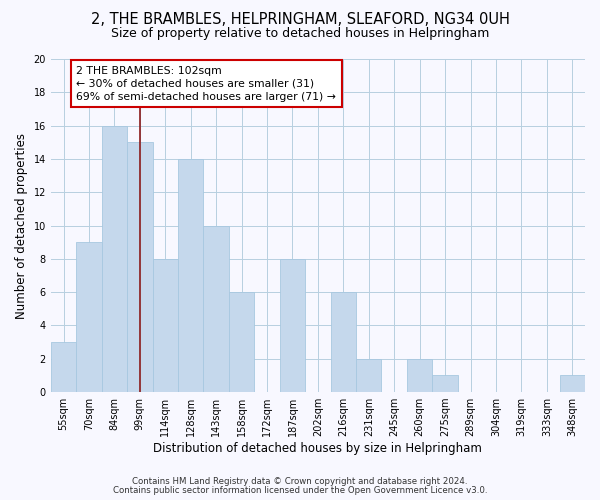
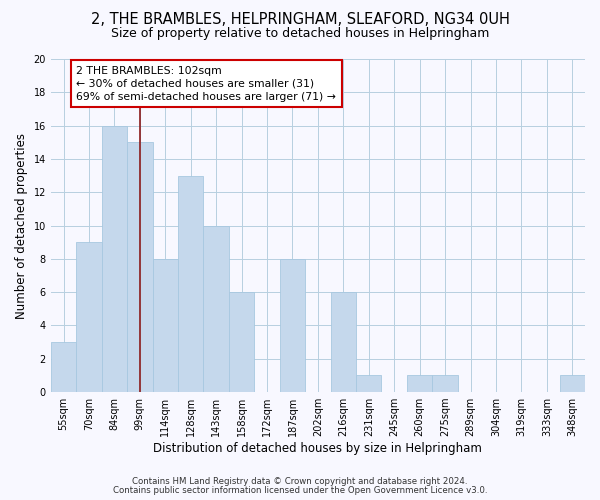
128sqm: 14 -> 13
231sqm: 2 -> 1
260sqm: 2 -> 1
